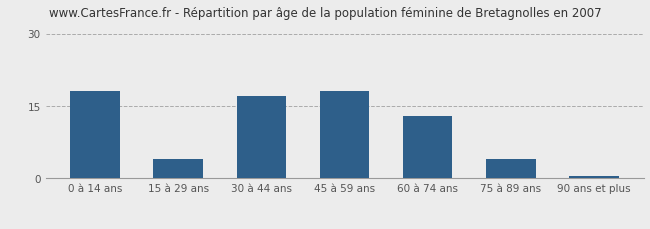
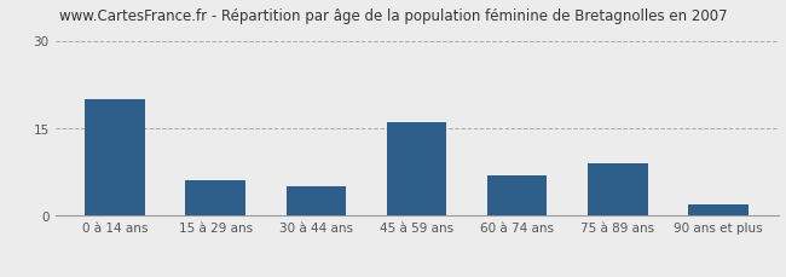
0 à 14 ans: 18.0 -> 20.0
15 à 29 ans: 4.0 -> 6.0
30 à 44 ans: 17.0 -> 5.0
45 à 59 ans: 18.0 -> 16.0
60 à 74 ans: 13.0 -> 7.0
75 à 89 ans: 4.0 -> 9.0
90 ans et plus: 0.4 -> 2.0
